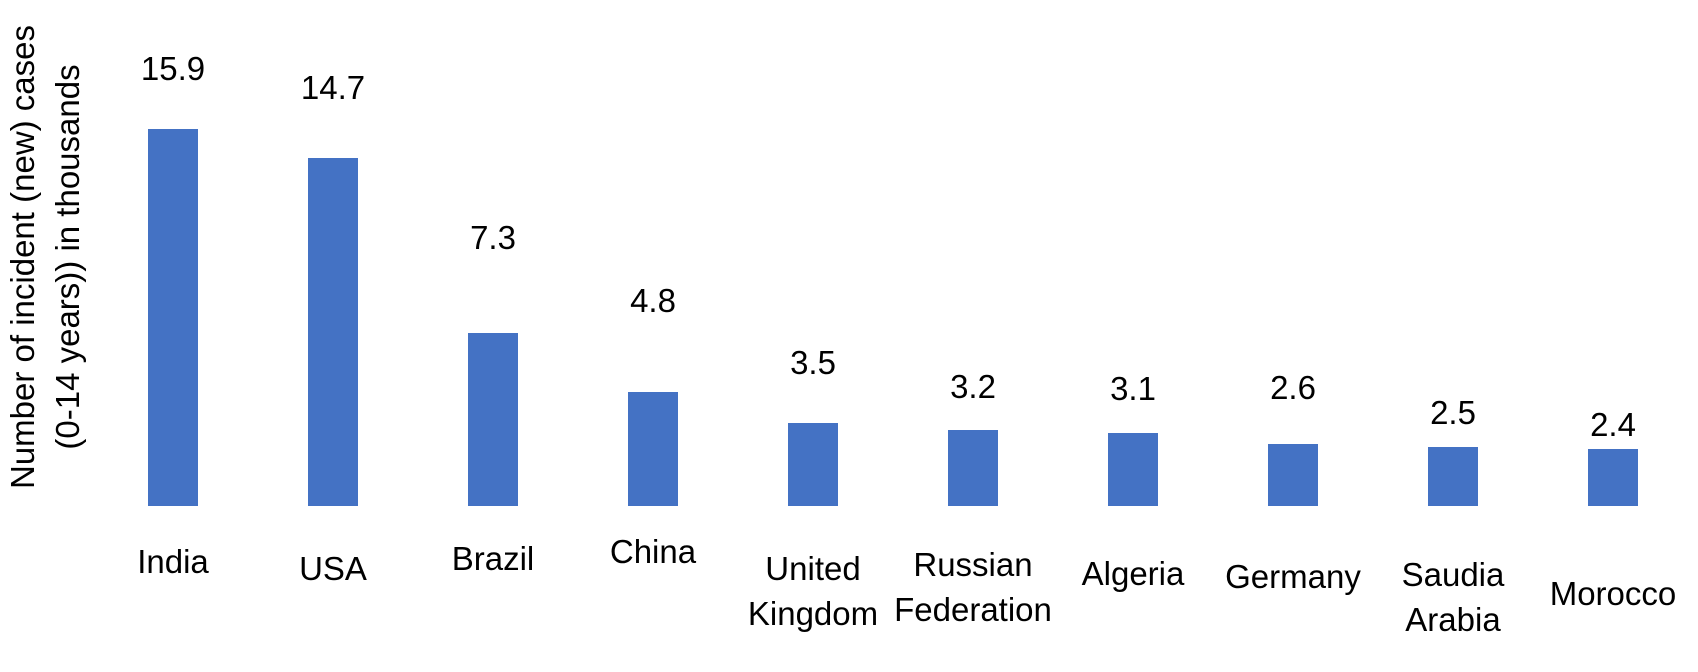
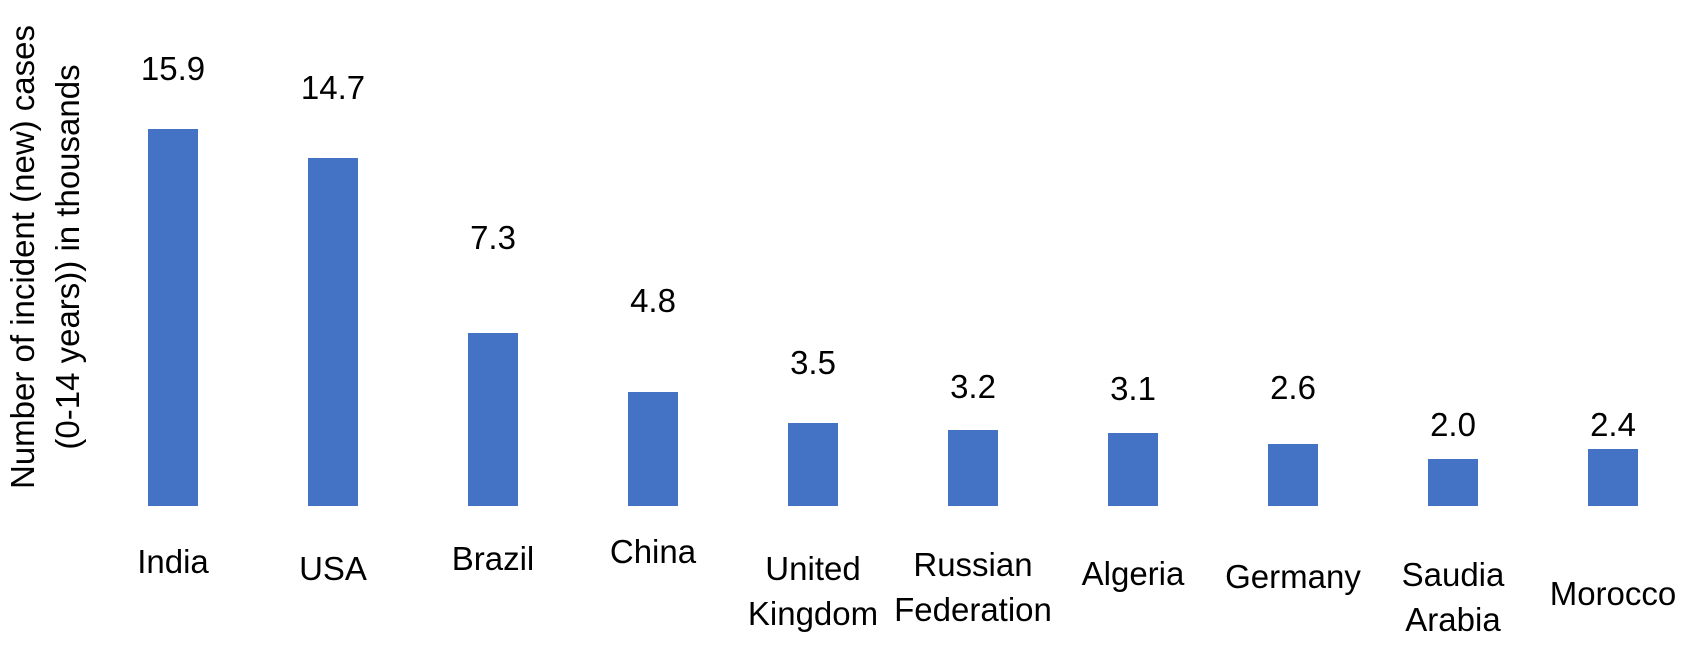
Saudia Arabia: 2.5 -> 2.0
